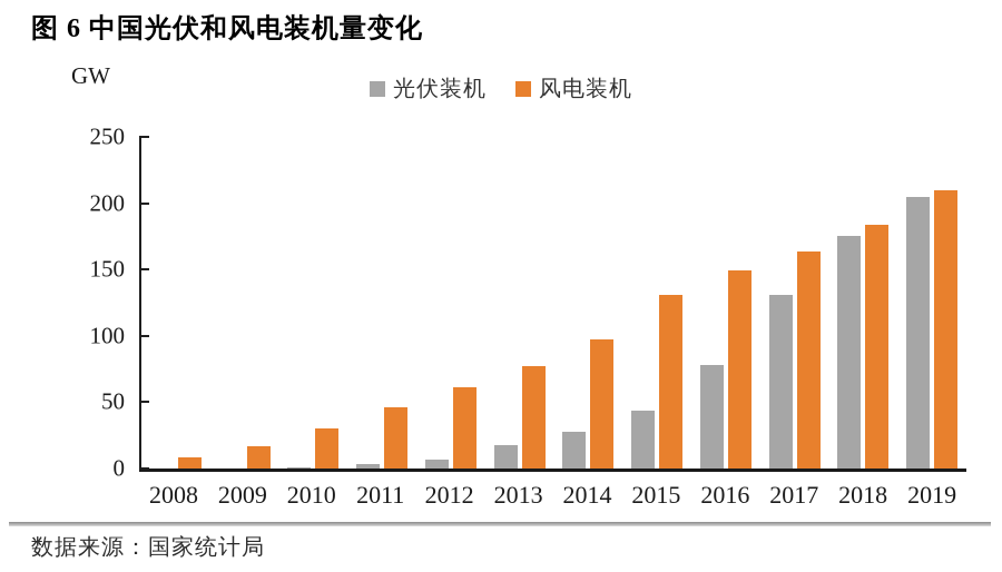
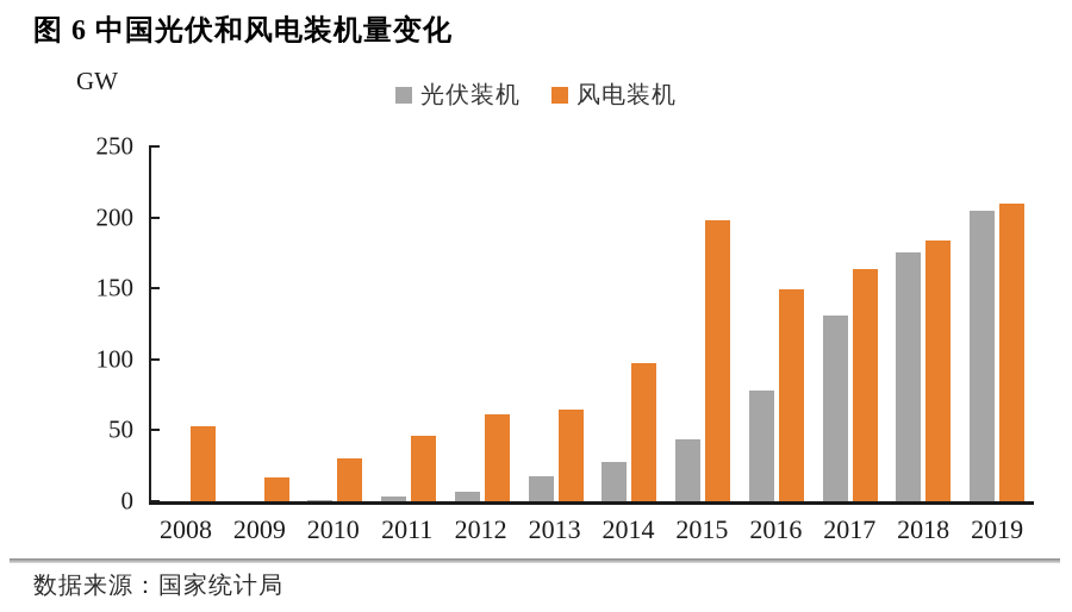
风电装机/2008: 8 -> 53
风电装机/2013: 77 -> 65
风电装机/2015: 131 -> 198
